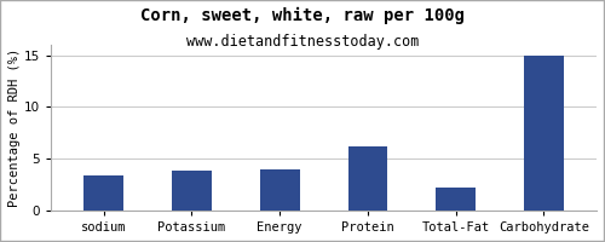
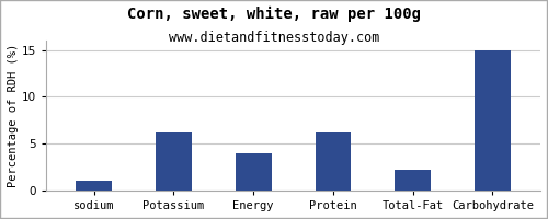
sodium: 3.4 -> 1.0
Potassium: 3.8 -> 6.2
